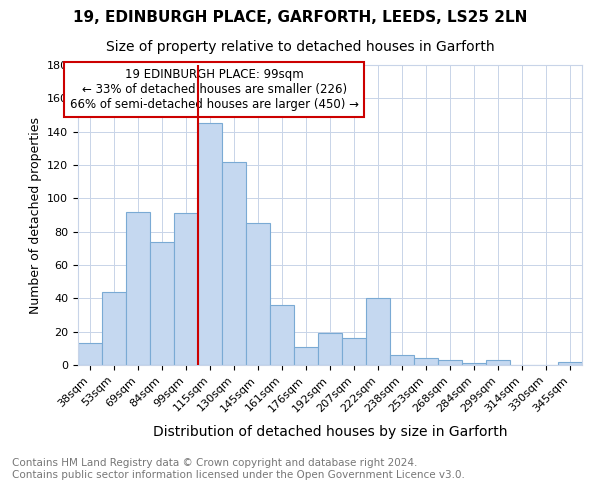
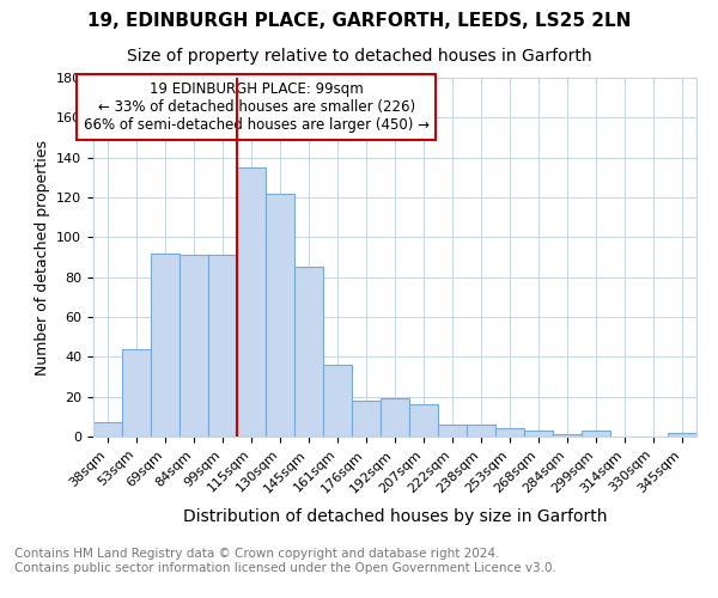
38sqm: 13 -> 7
84sqm: 74 -> 91
115sqm: 145 -> 135
176sqm: 11 -> 18
222sqm: 40 -> 6
